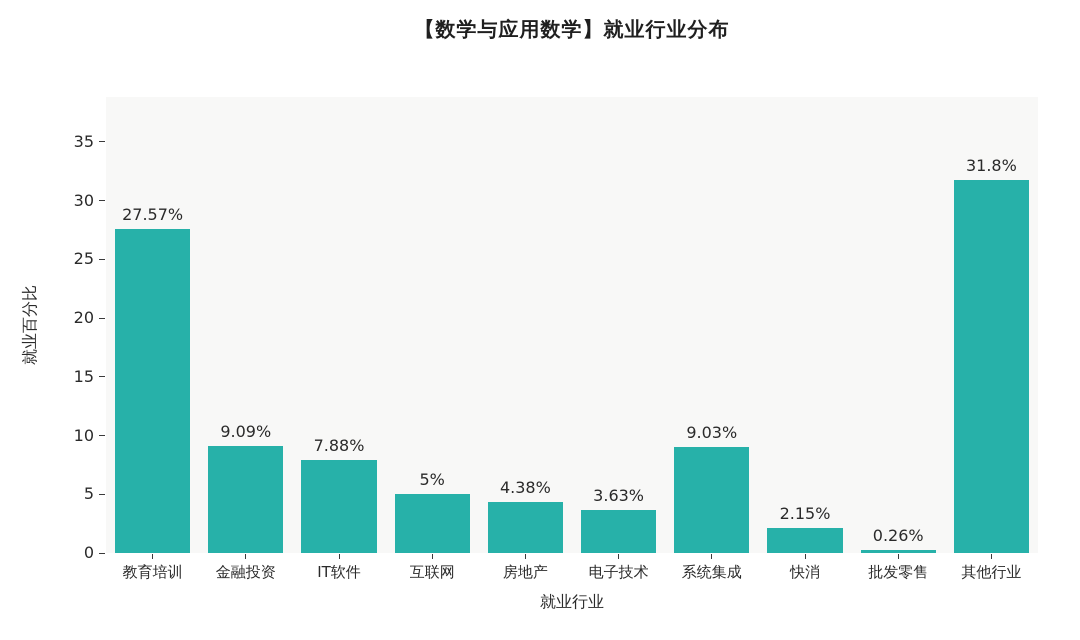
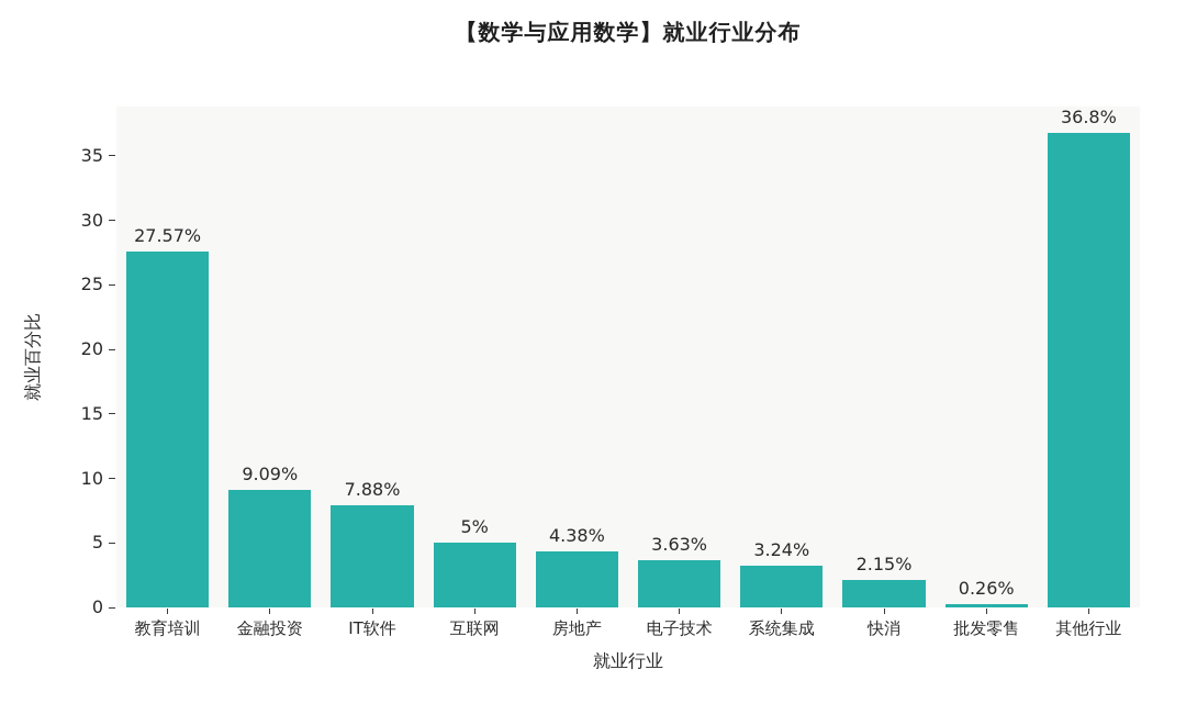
系统集成: 9.03% -> 3.24%
其他行业: 31.8% -> 36.8%
